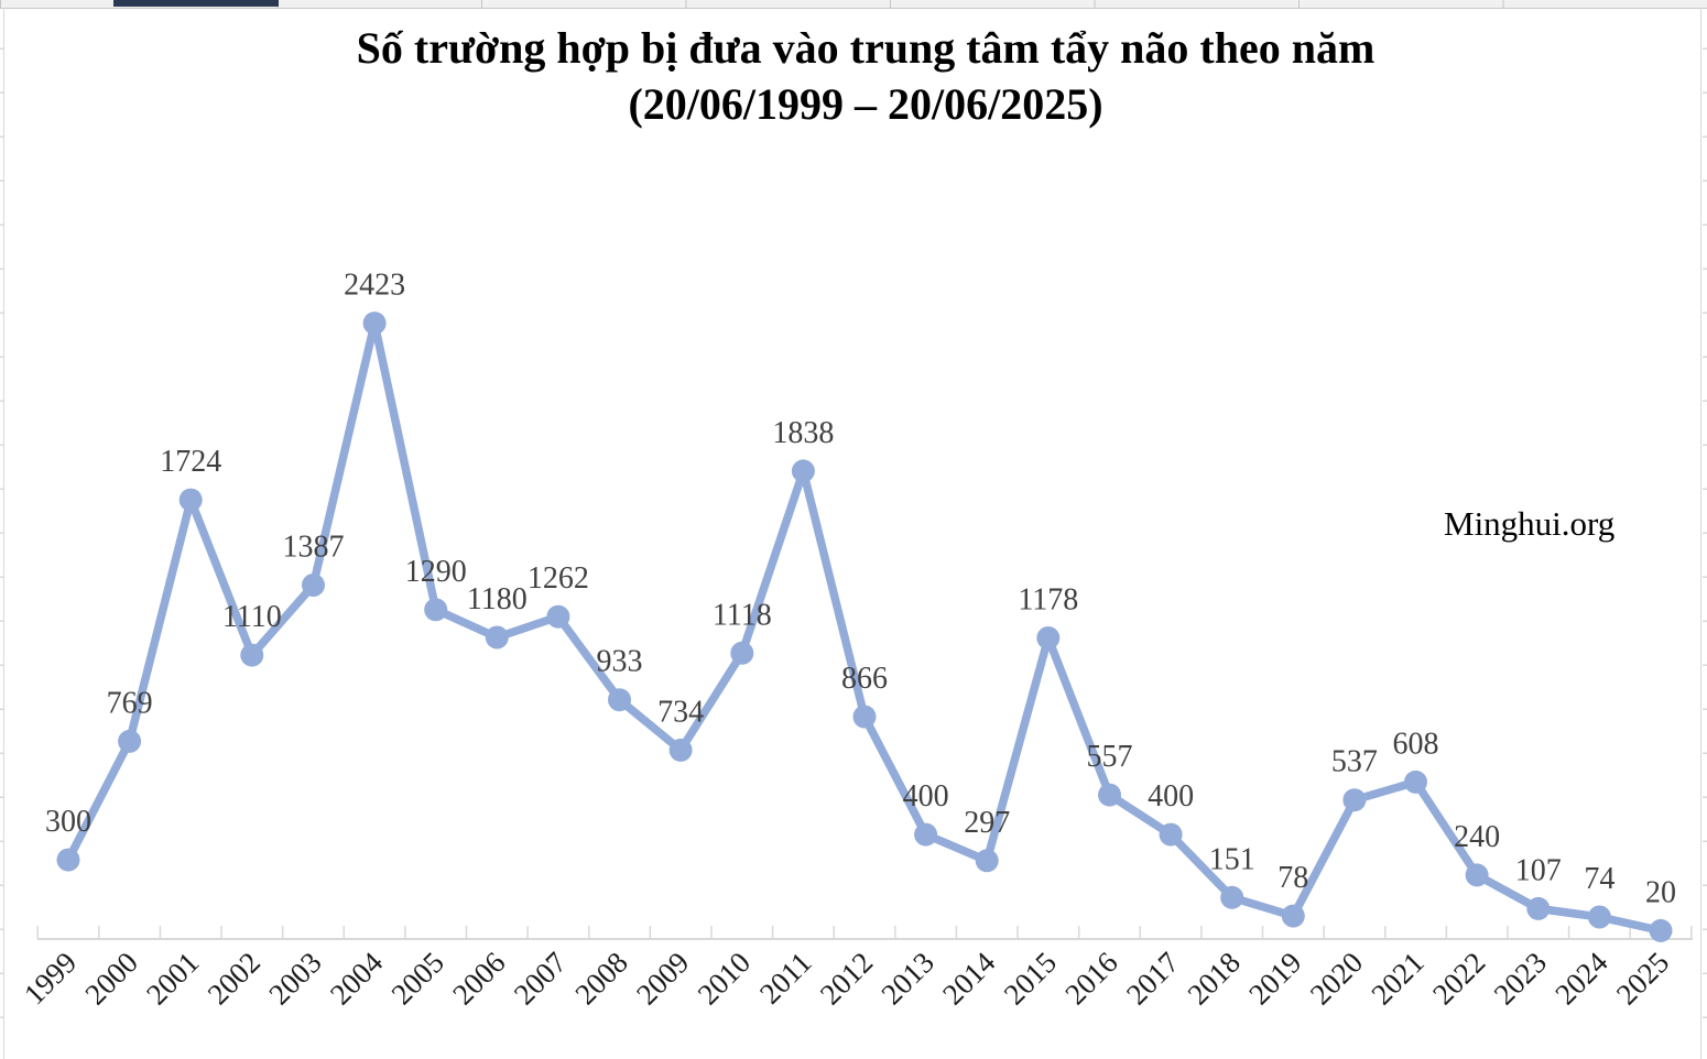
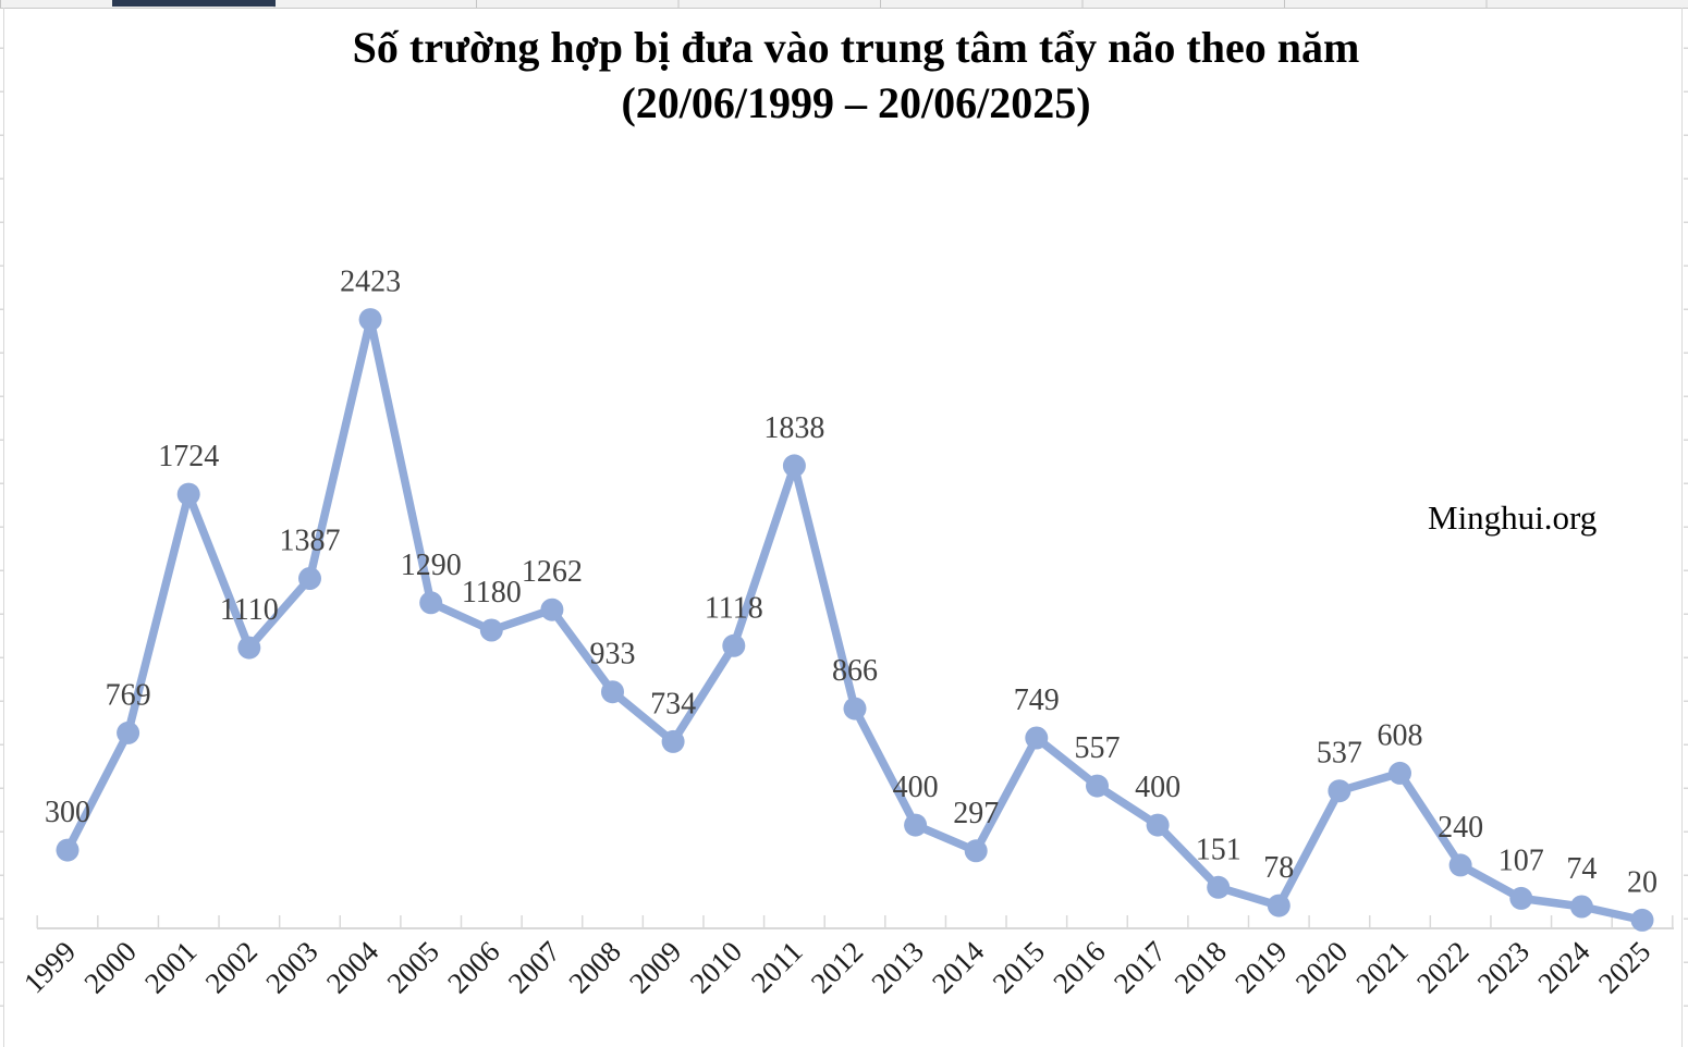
2015: 1178 -> 749
